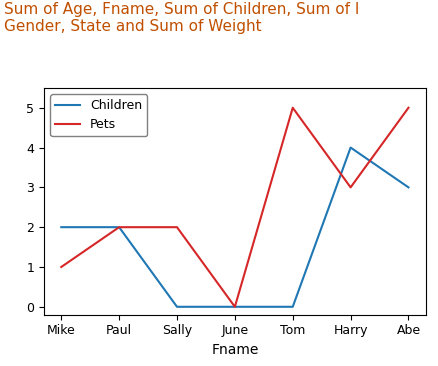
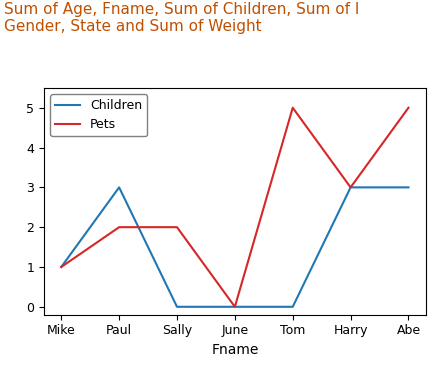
Children/Mike: 2 -> 1
Children/Paul: 2 -> 3
Children/Harry: 4 -> 3
